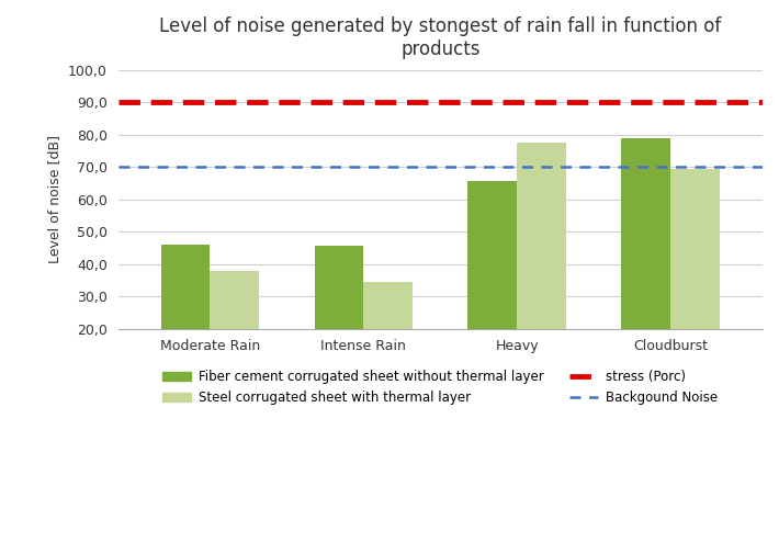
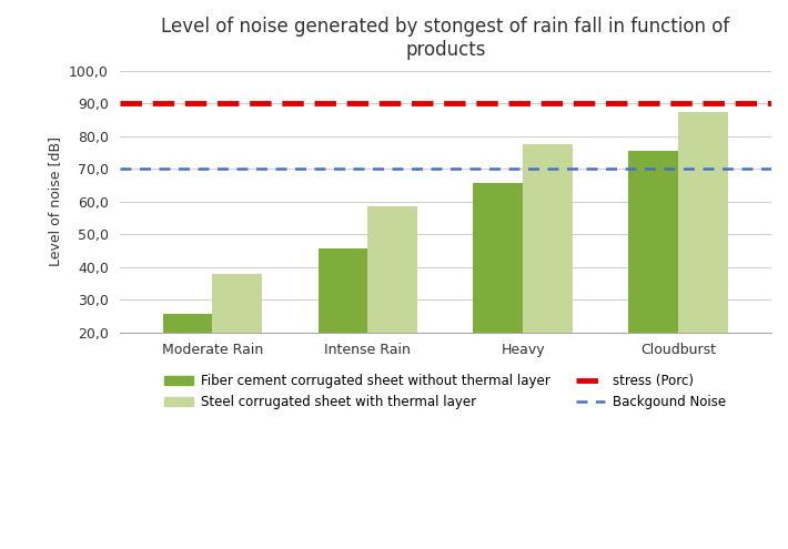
Fiber cement corrugated sheet without thermal layer/Moderate Rain: 46,0 -> 25,5
Steel corrugated sheet with thermal layer/Intense Rain: 34,5 -> 58,5
Fiber cement corrugated sheet without thermal layer/Cloudburst: 79,0 -> 75,5
Steel corrugated sheet with thermal layer/Cloudburst: 69,5 -> 87,5
